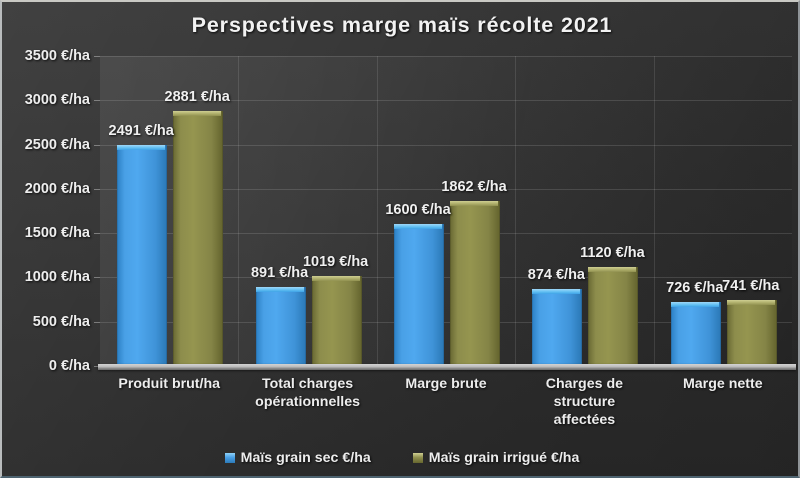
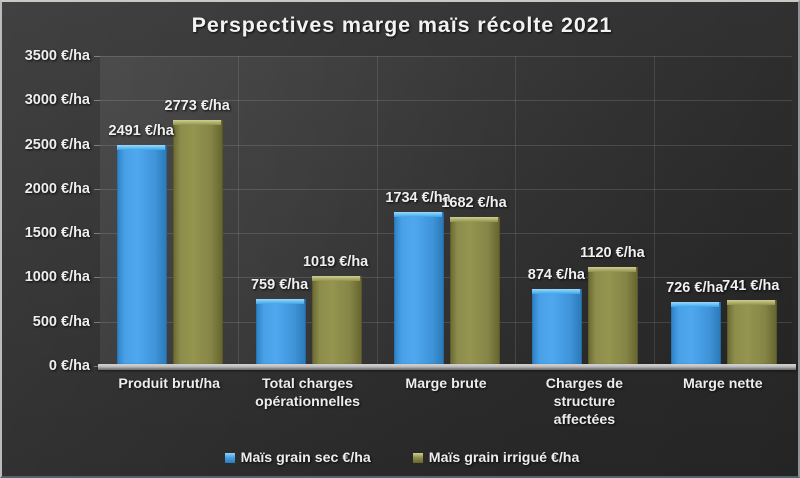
Maïs grain irrigué €/ha/Produit brut/ha: 2881 -> 2773
Maïs grain sec €/ha/Total charges opérationnelles: 891 -> 759
Maïs grain sec €/ha/Marge brute: 1600 -> 1734
Maïs grain irrigué €/ha/Marge brute: 1862 -> 1682
